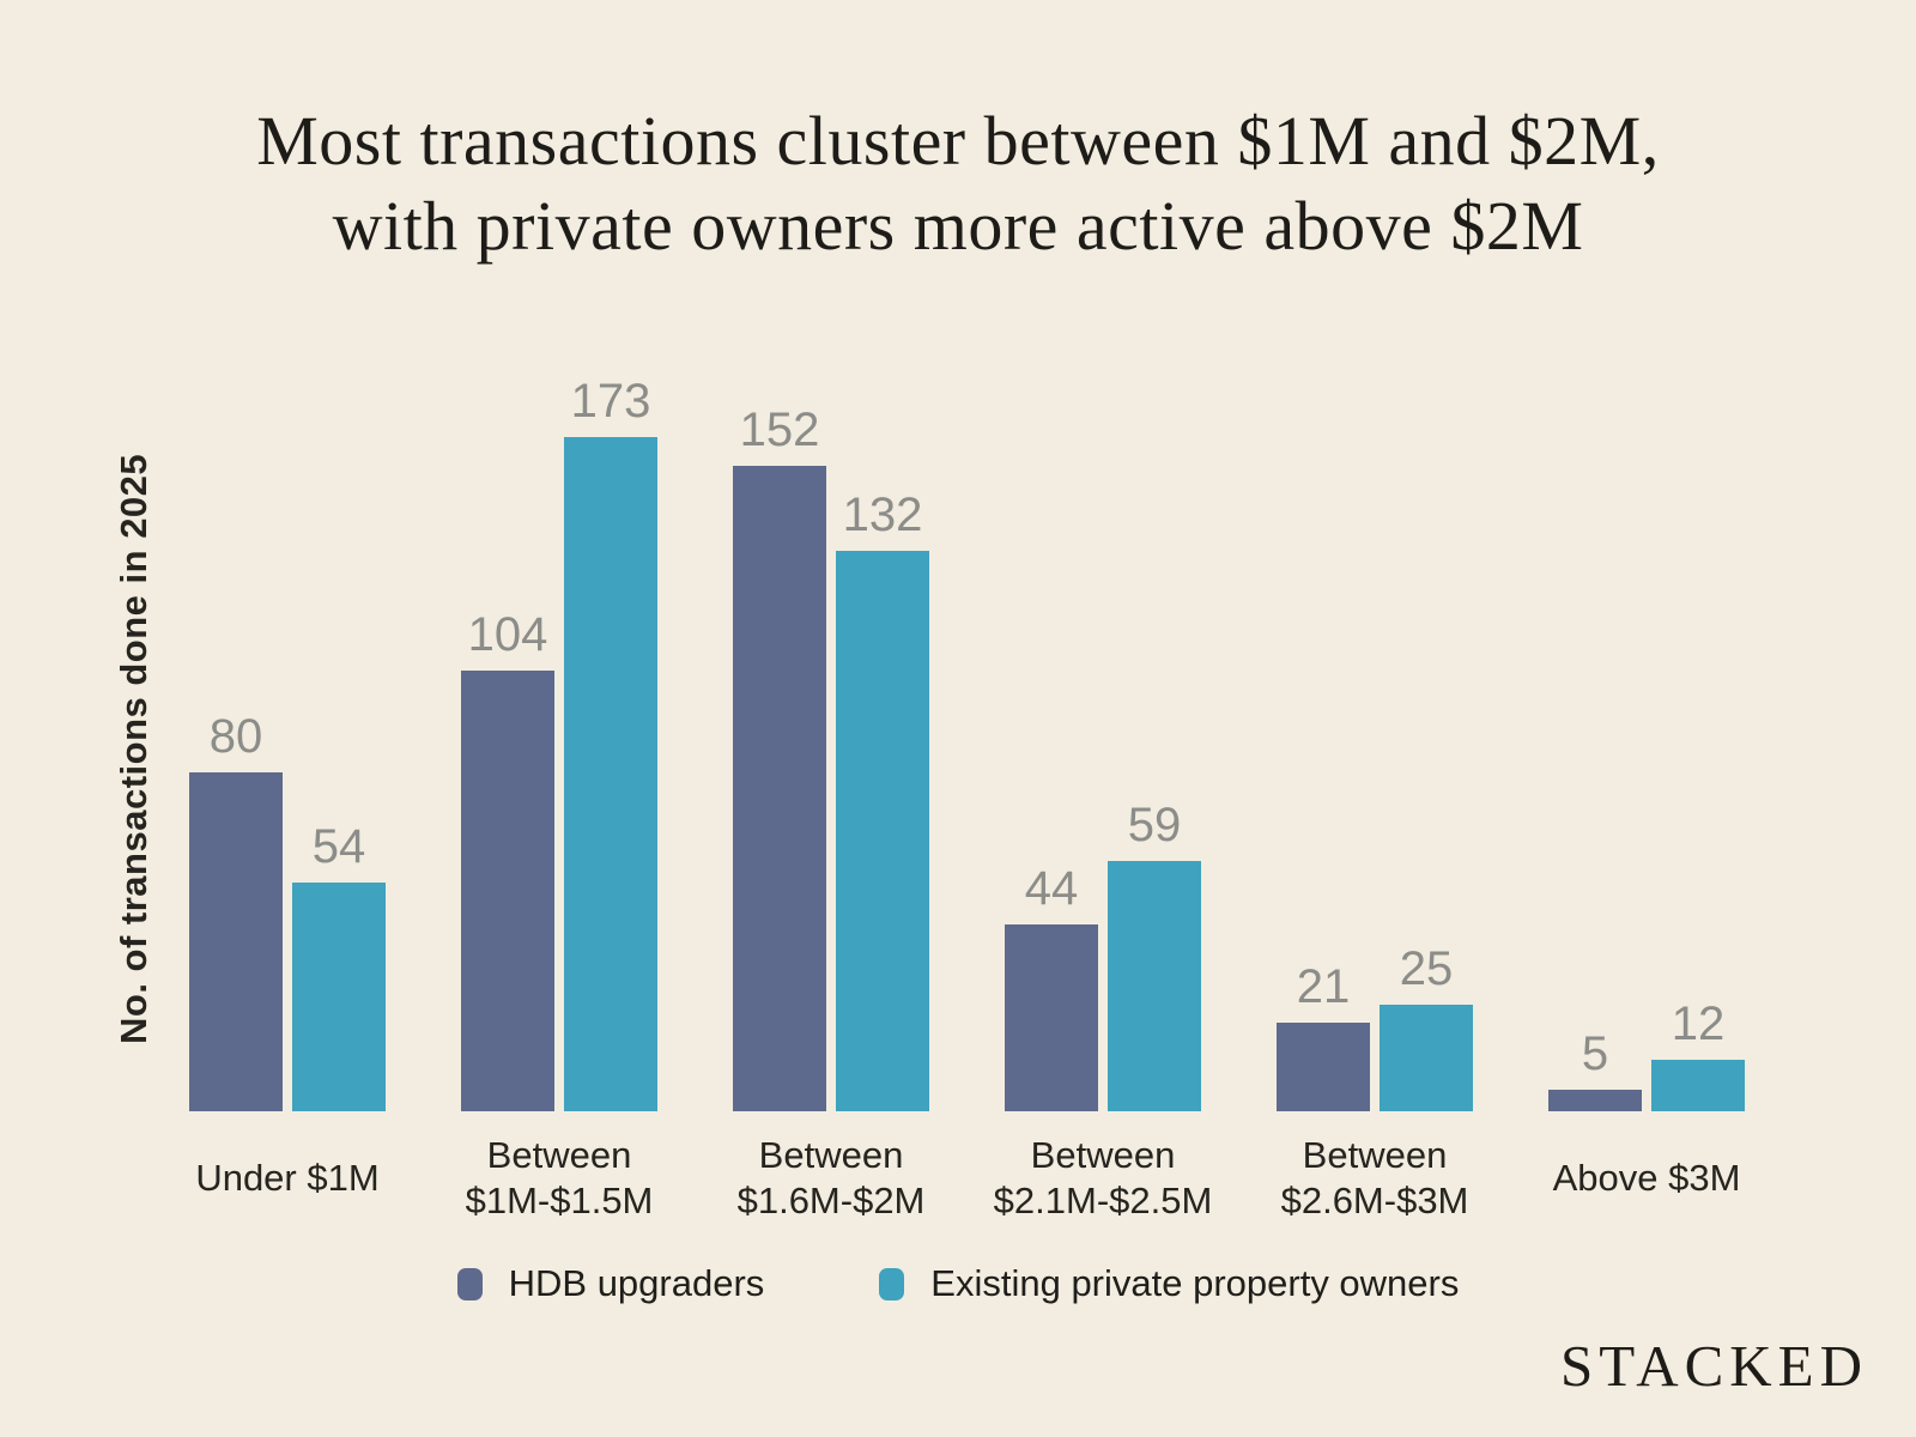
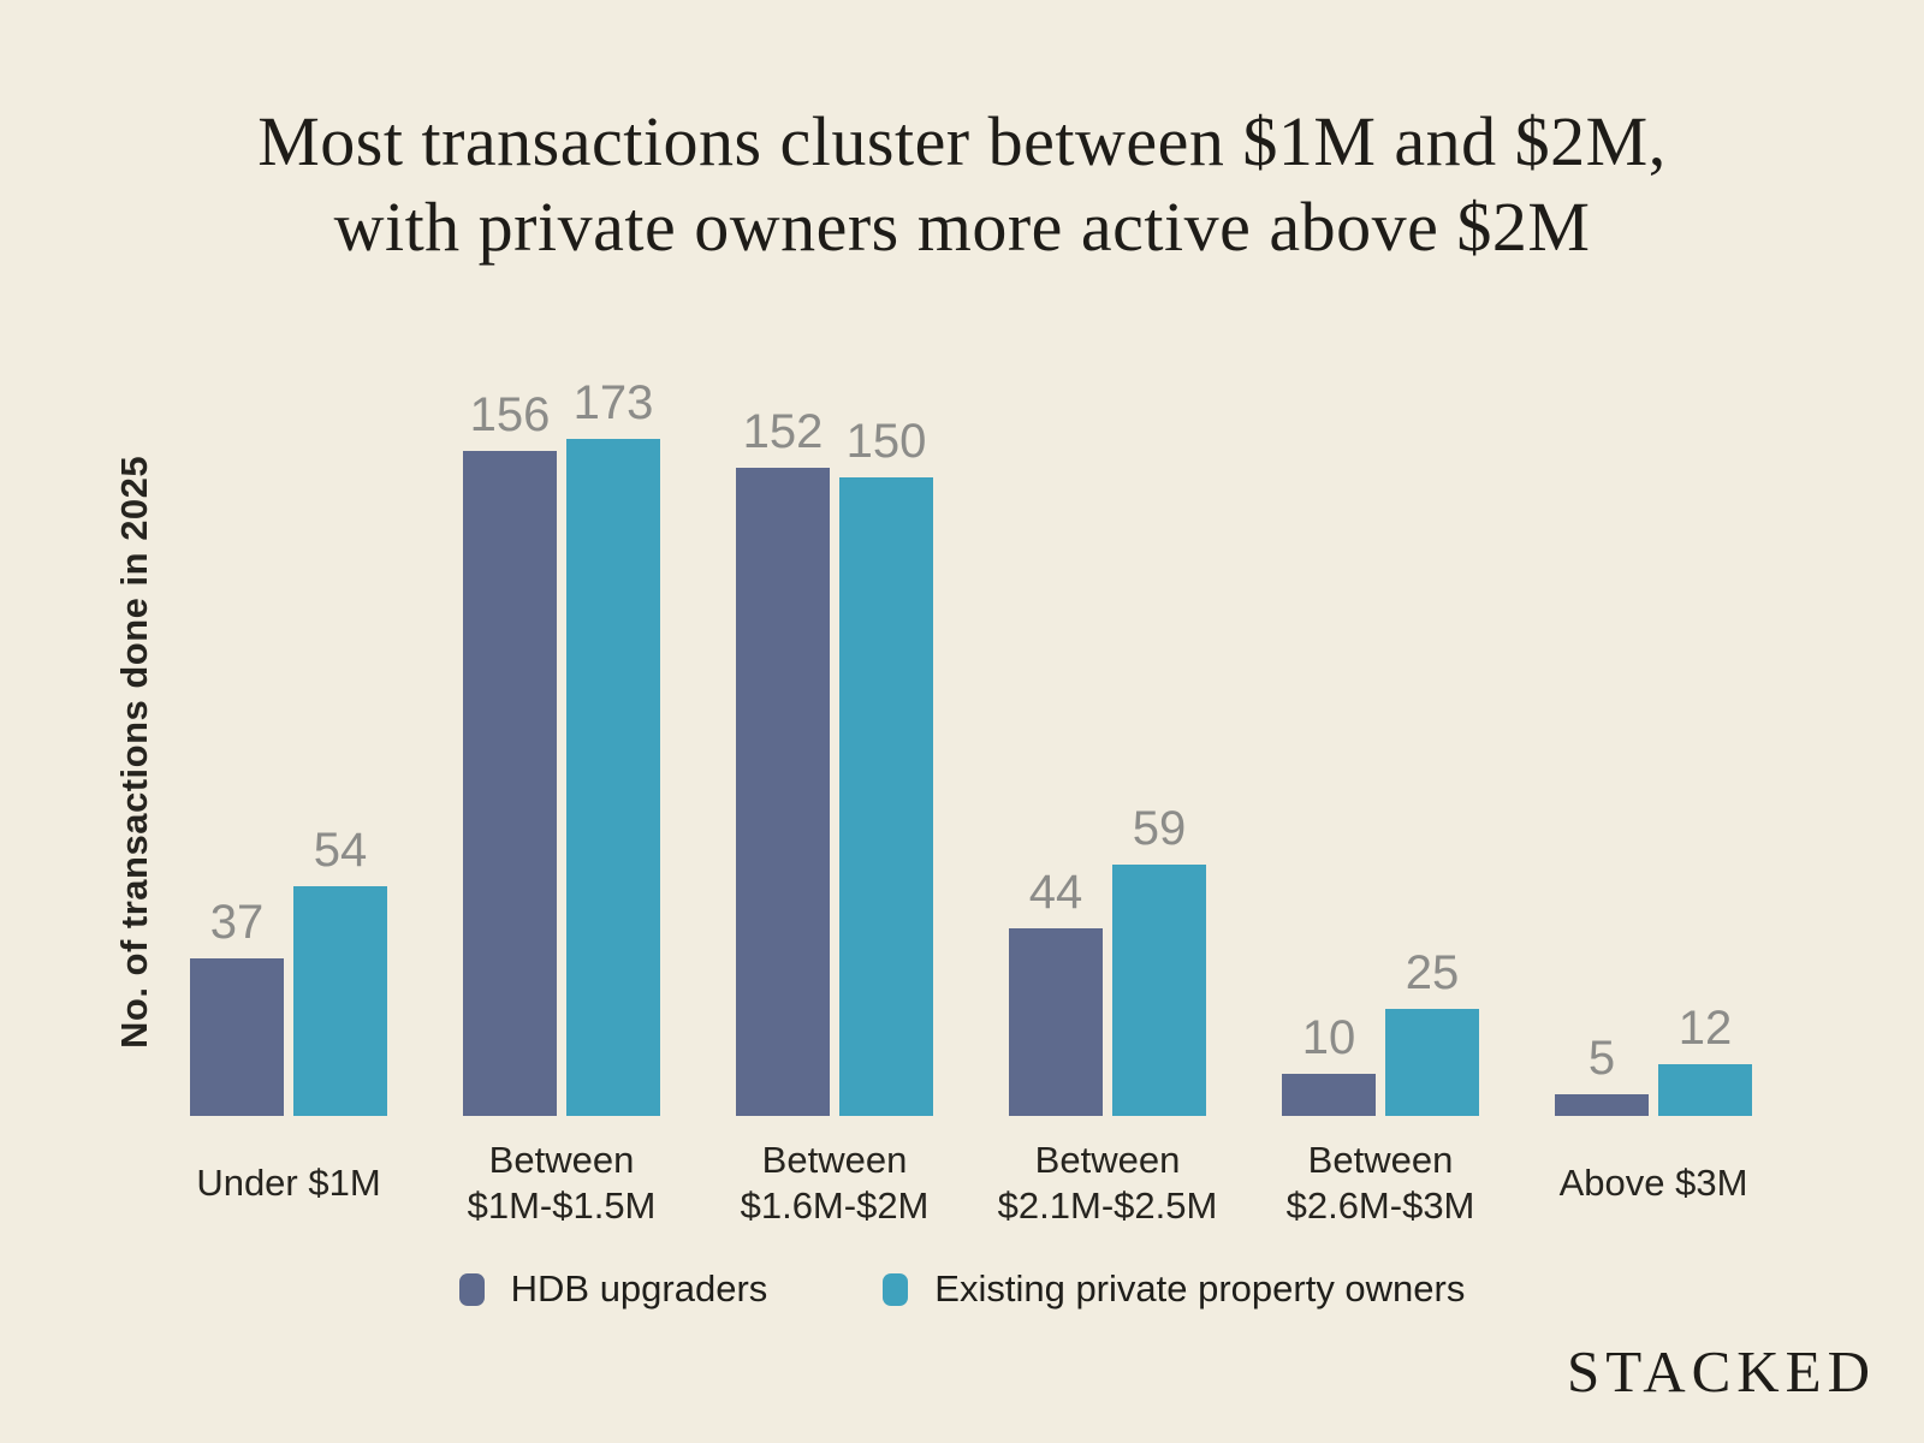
HDB upgraders/Under $1M: 80 -> 37
HDB upgraders/Between $1M-$1.5M: 104 -> 156
Existing private property owners/Between $1.6M-$2M: 132 -> 150
HDB upgraders/Between $2.6M-$3M: 21 -> 10
